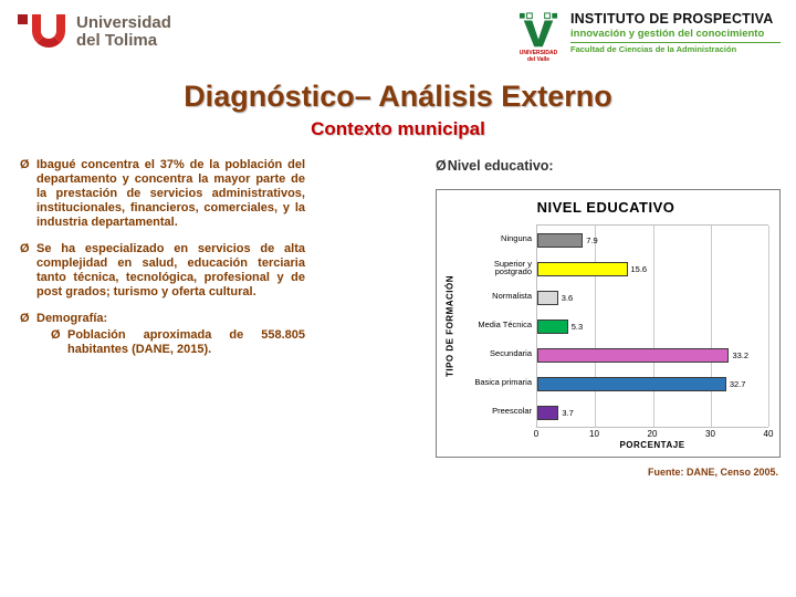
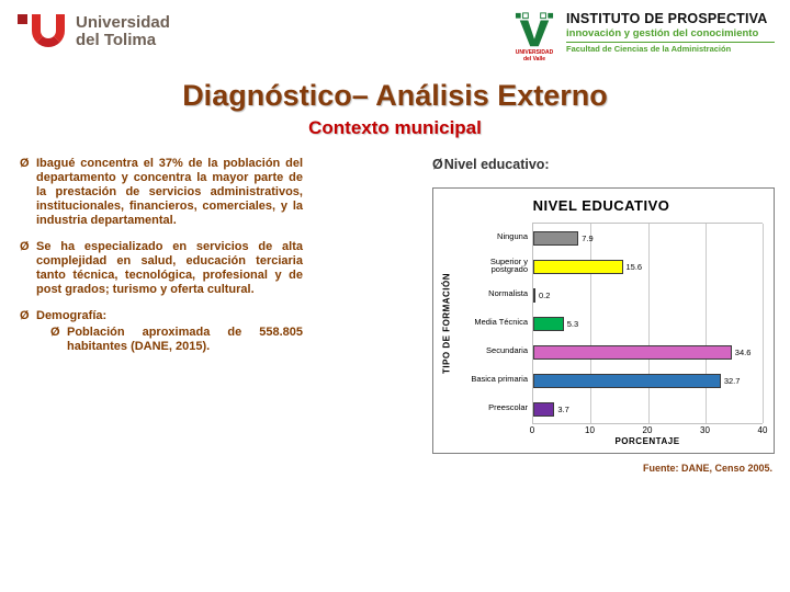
Normalista: 3.6 -> 0.2
Secundaria: 33.2 -> 34.6
